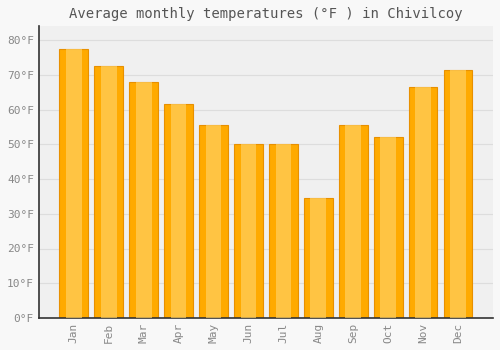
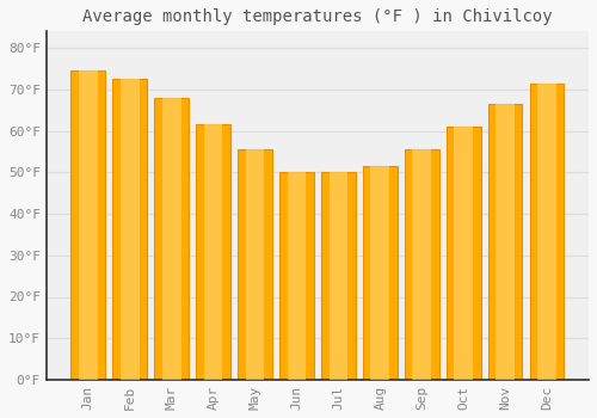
Jan: 77.5°F -> 74.5°F
Aug: 34.5°F -> 51.5°F
Oct: 52.0°F -> 61.0°F
